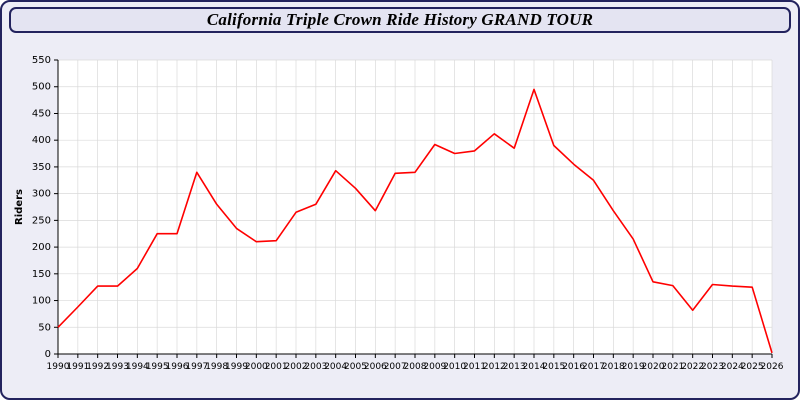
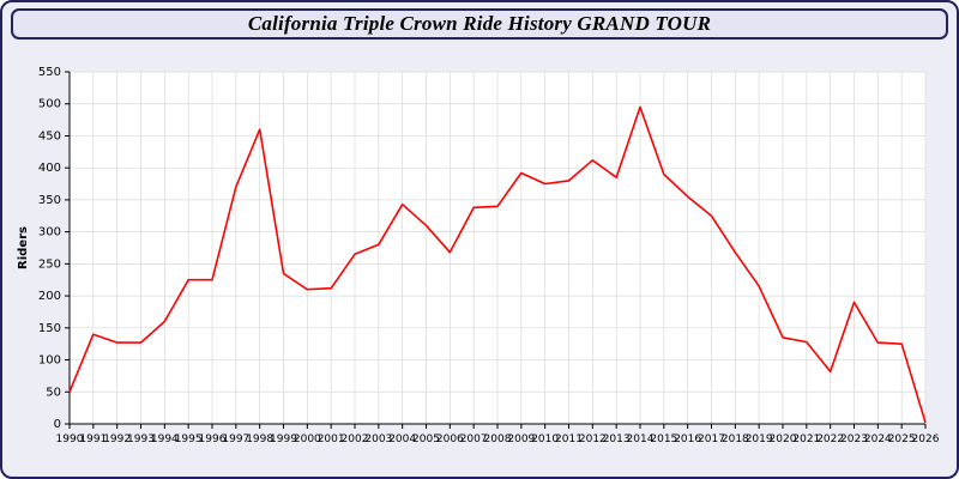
1991: 90 -> 140
1997: 340 -> 370
1998: 280 -> 460
2023: 130 -> 190
